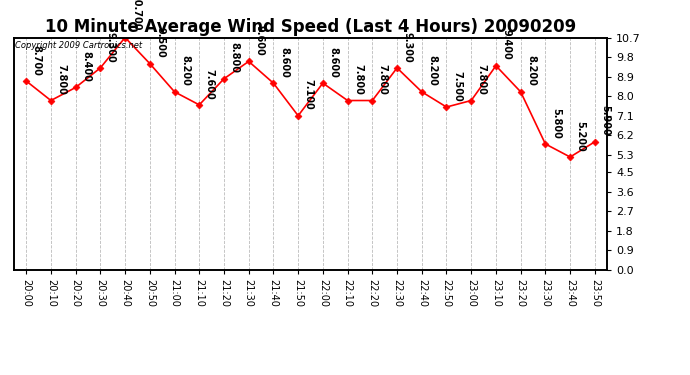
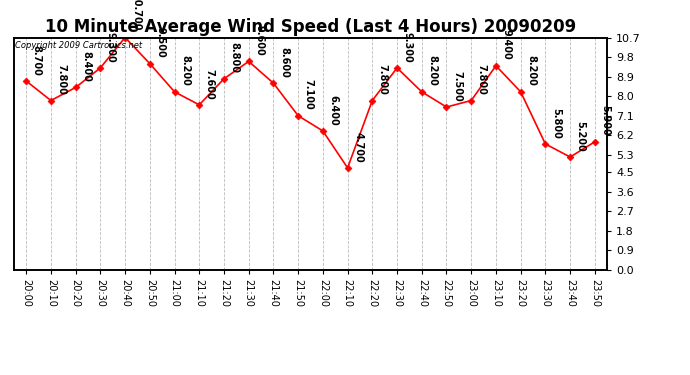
22:00: 8.600 -> 6.400
22:10: 7.800 -> 4.700
